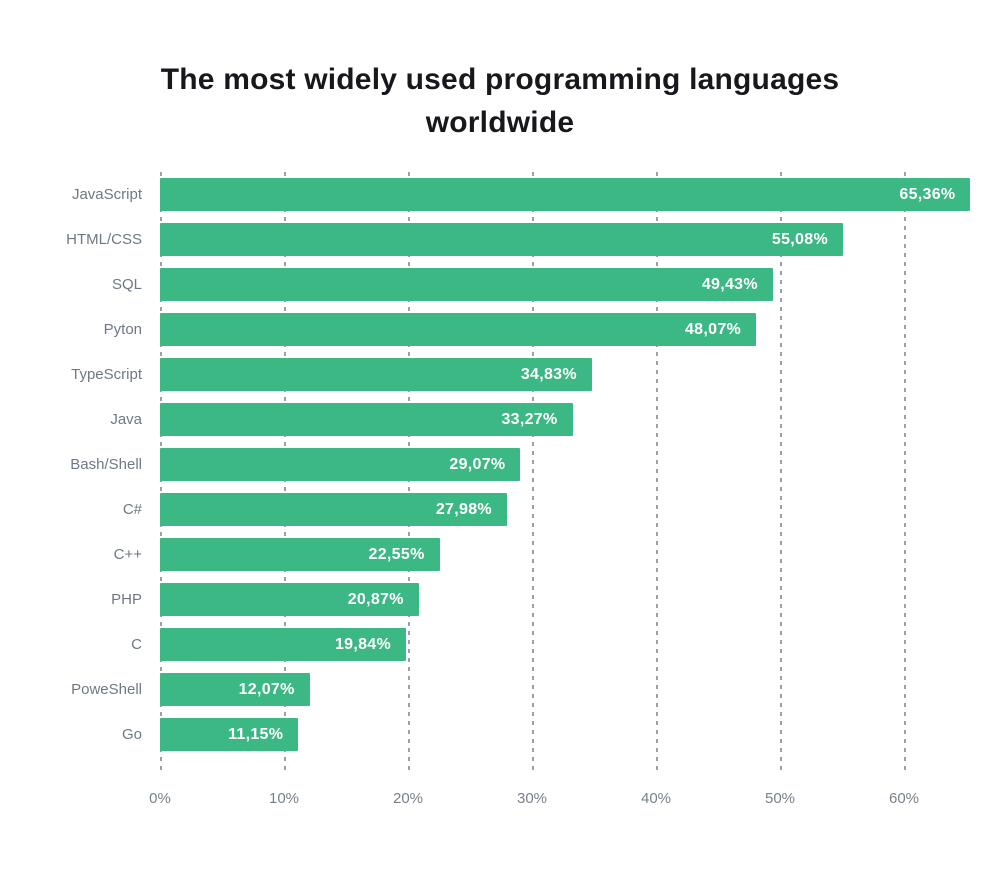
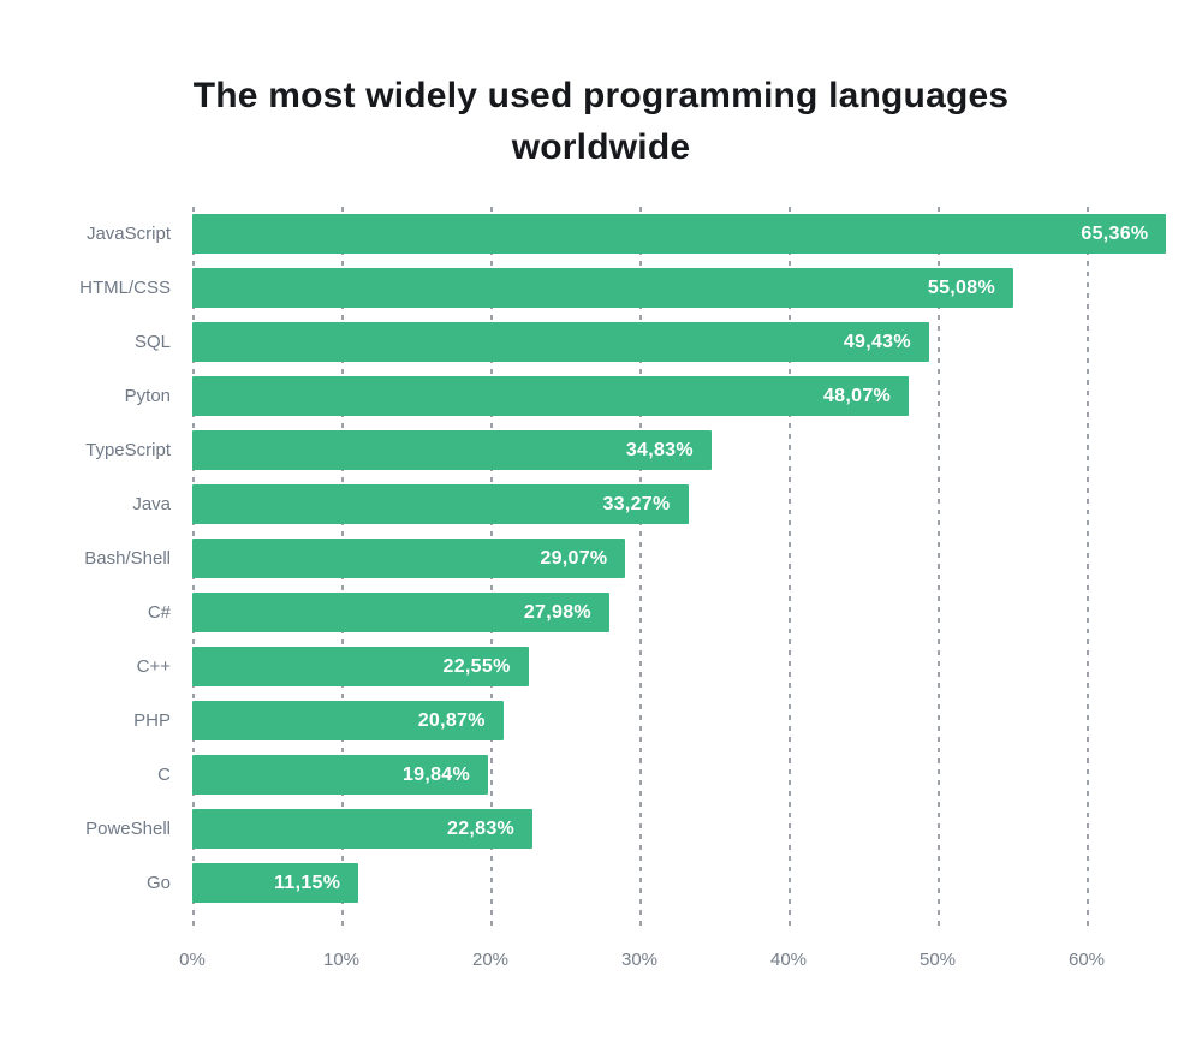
PoweShell: 12,07% -> 22,83%
